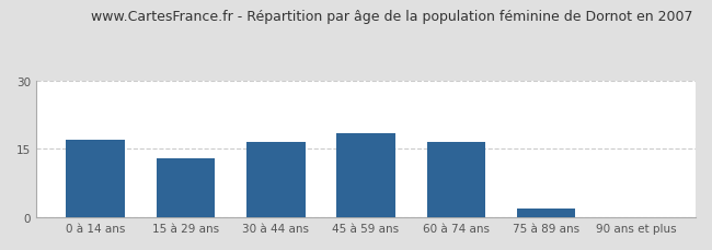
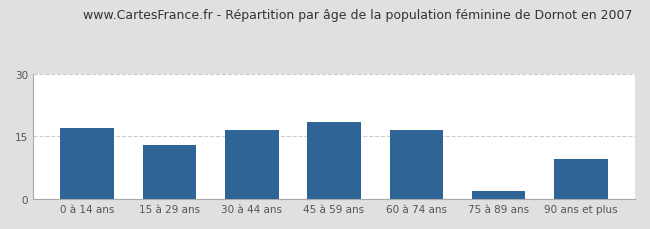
90 ans et plus: 0.1 -> 9.5
